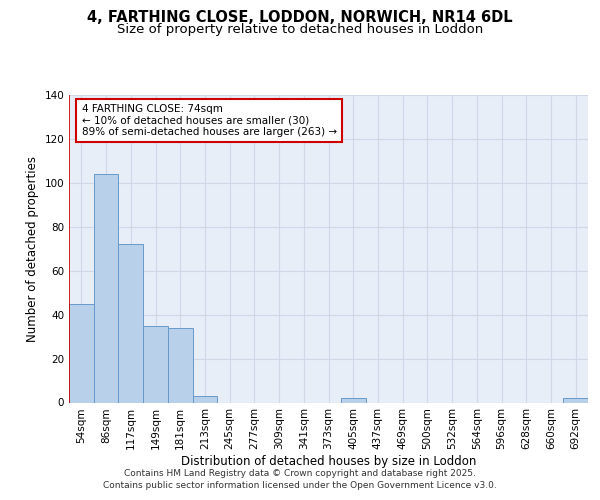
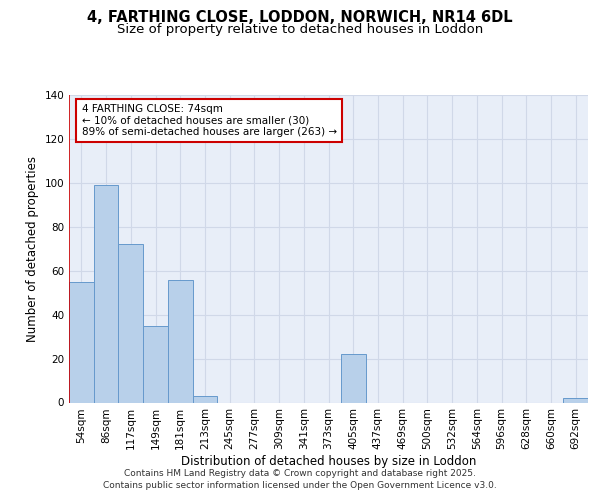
54sqm: 45 -> 55
86sqm: 104 -> 99
181sqm: 34 -> 56
405sqm: 2 -> 22
